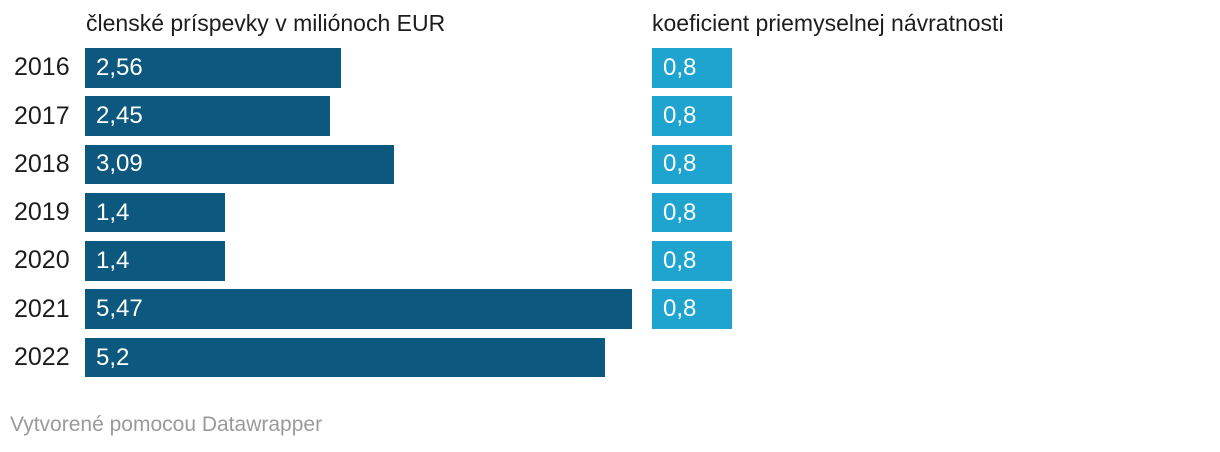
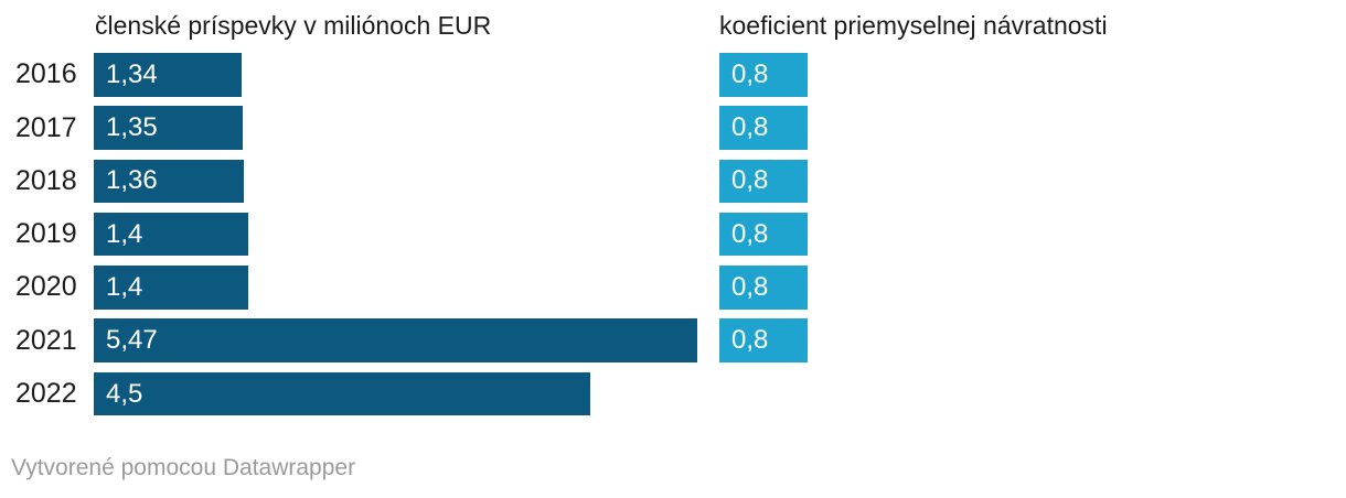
členské príspevky v miliónoch EUR/2016: 2,56 -> 1,34
členské príspevky v miliónoch EUR/2017: 2,45 -> 1,35
členské príspevky v miliónoch EUR/2018: 3,09 -> 1,36
členské príspevky v miliónoch EUR/2022: 5,2 -> 4,5
